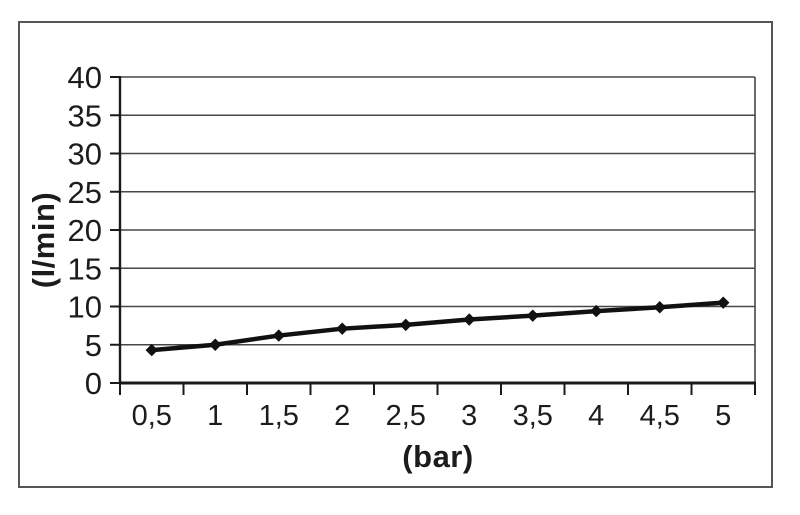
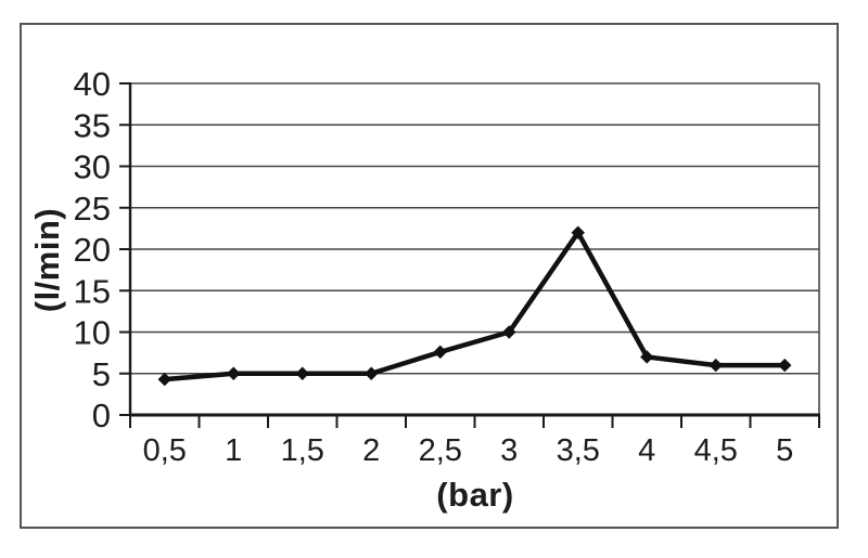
1,5: 6 -> 5
2: 7 -> 5
3: 8 -> 10
3,5: 9 -> 22
4: 9 -> 7
4,5: 10 -> 6
5: 10 -> 6
